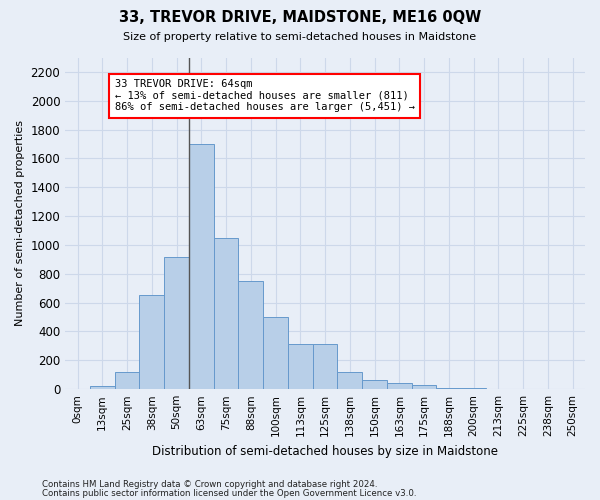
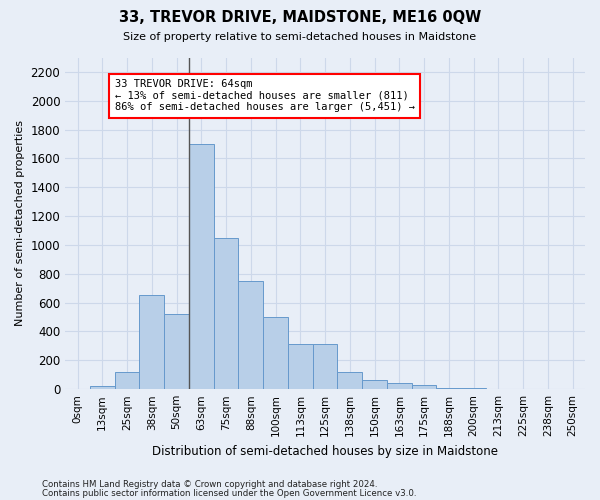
50sqm: 920 -> 520
